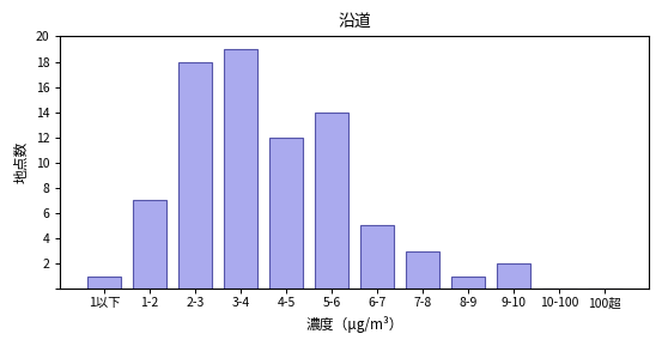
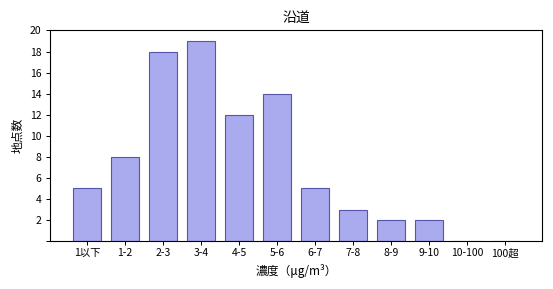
1以下: 1 -> 5
1-2: 7 -> 8
8-9: 1 -> 2
